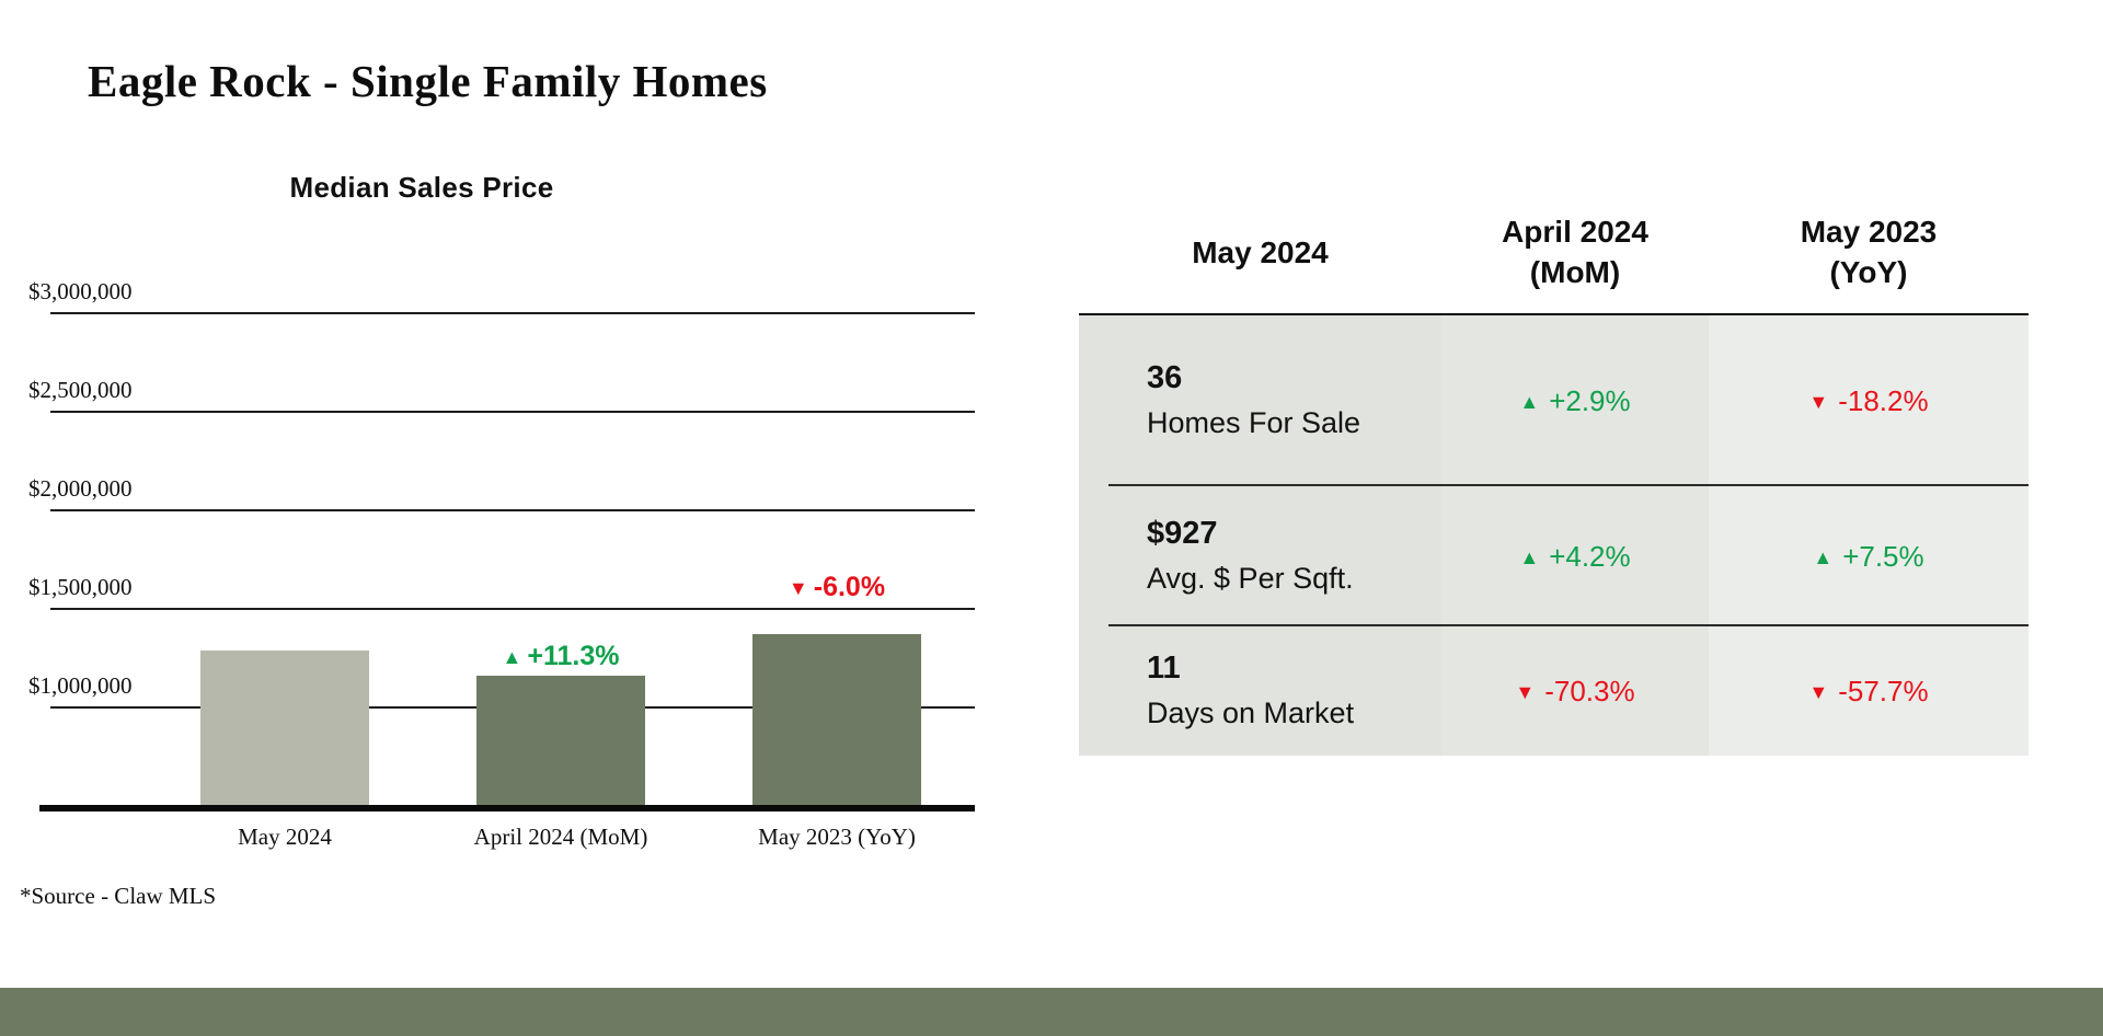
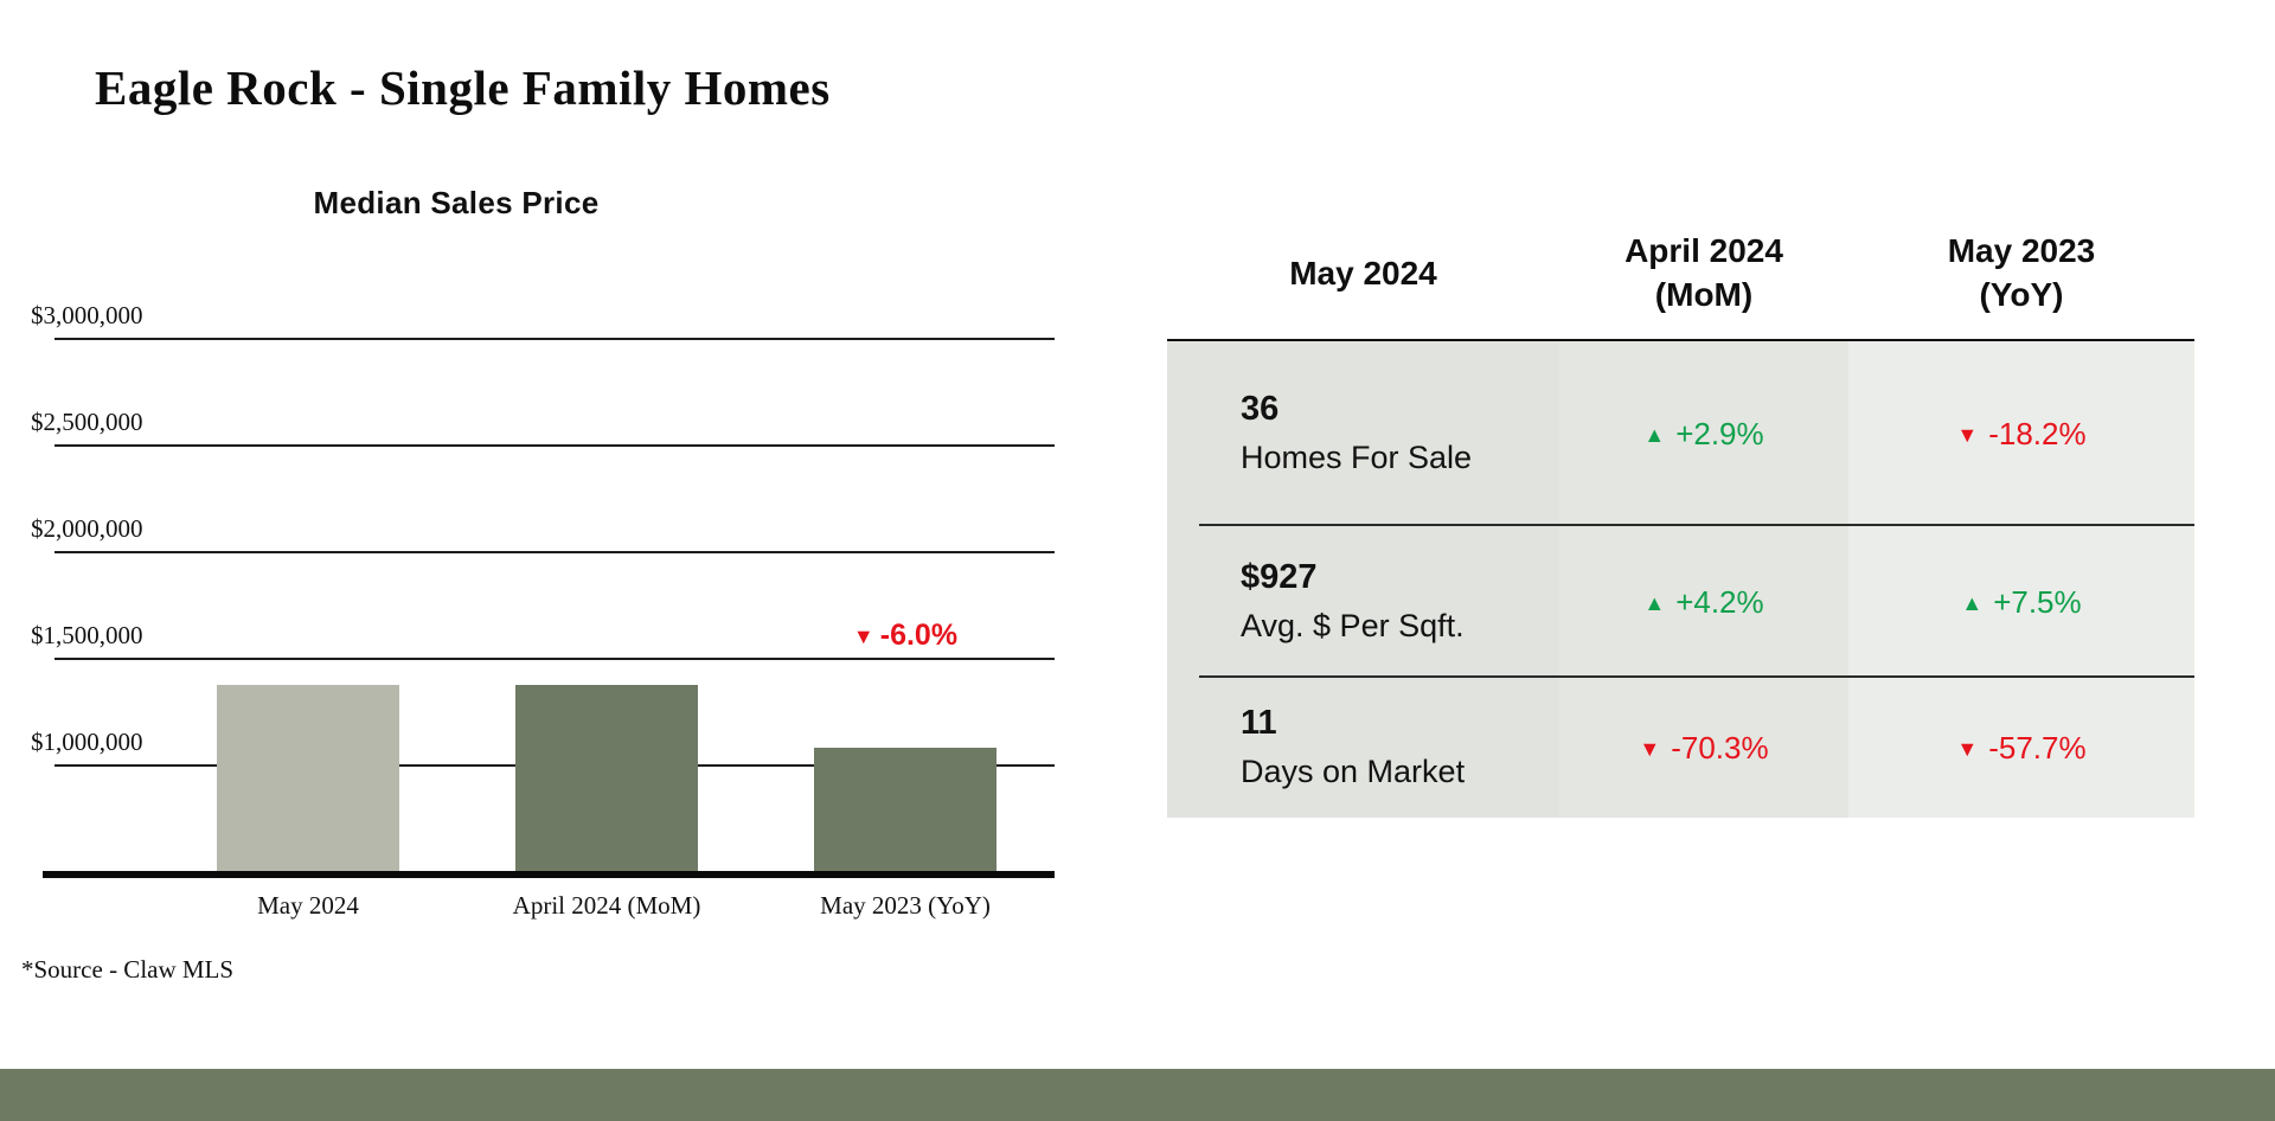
May 2024: $1280000 -> $1370000
April 2024 (MoM): $1160000 -> $1370000
May 2023 (YoY): $1370000 -> $1080000
